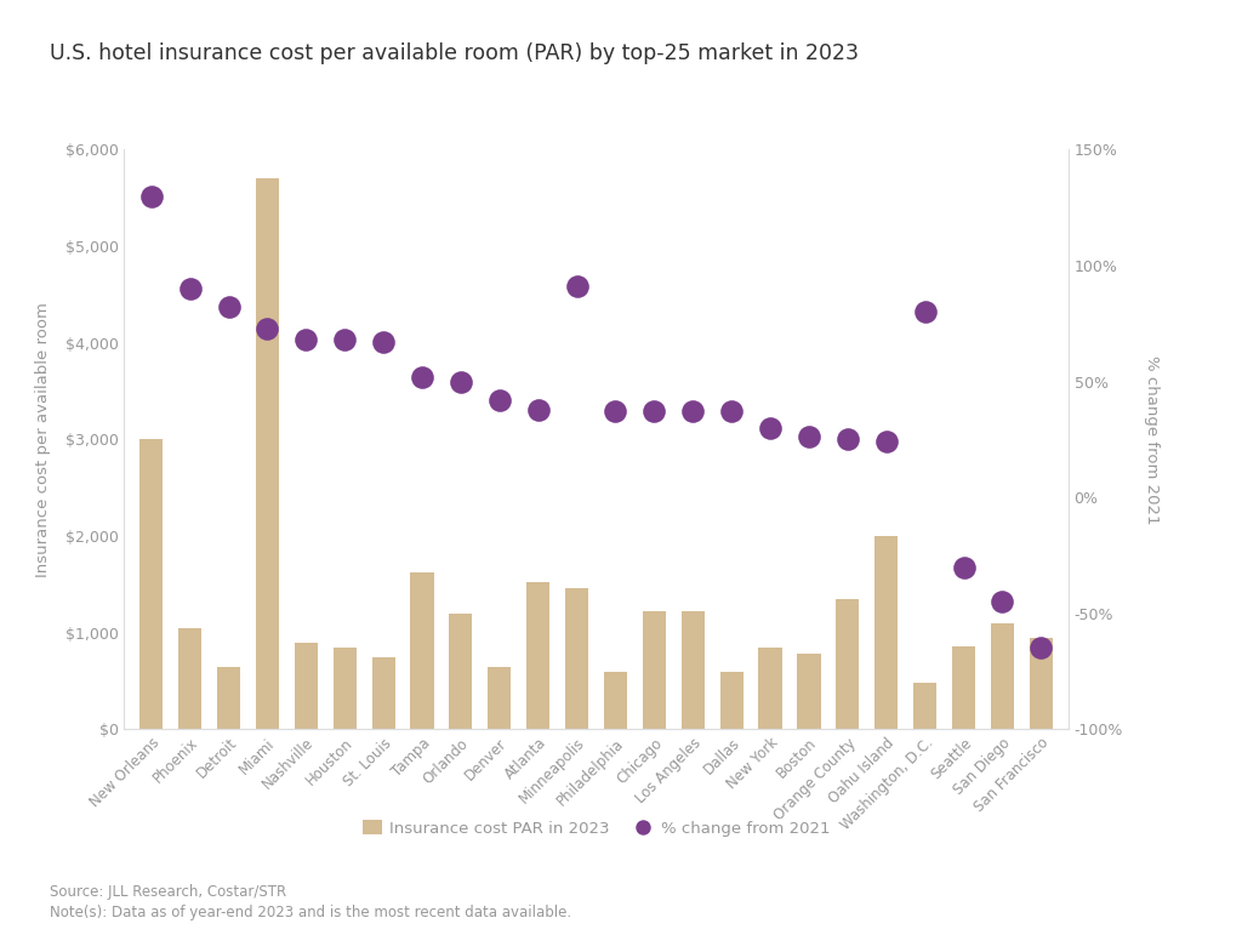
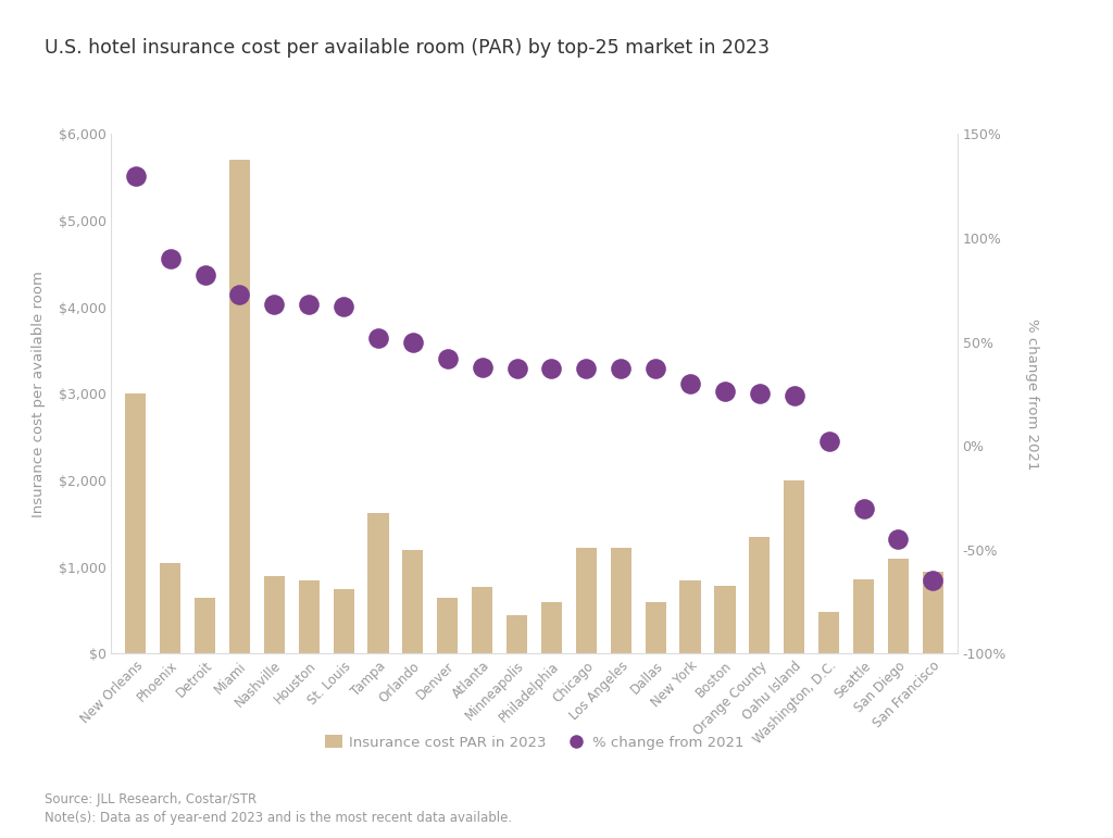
Insurance cost PAR in 2023/Atlanta: $1,520 -> $770
Insurance cost PAR in 2023/Minneapolis: $1,460 -> $450
% change from 2021/Minneapolis: 91% -> 37%
% change from 2021/Washington, D.C.: 80% -> 2%
